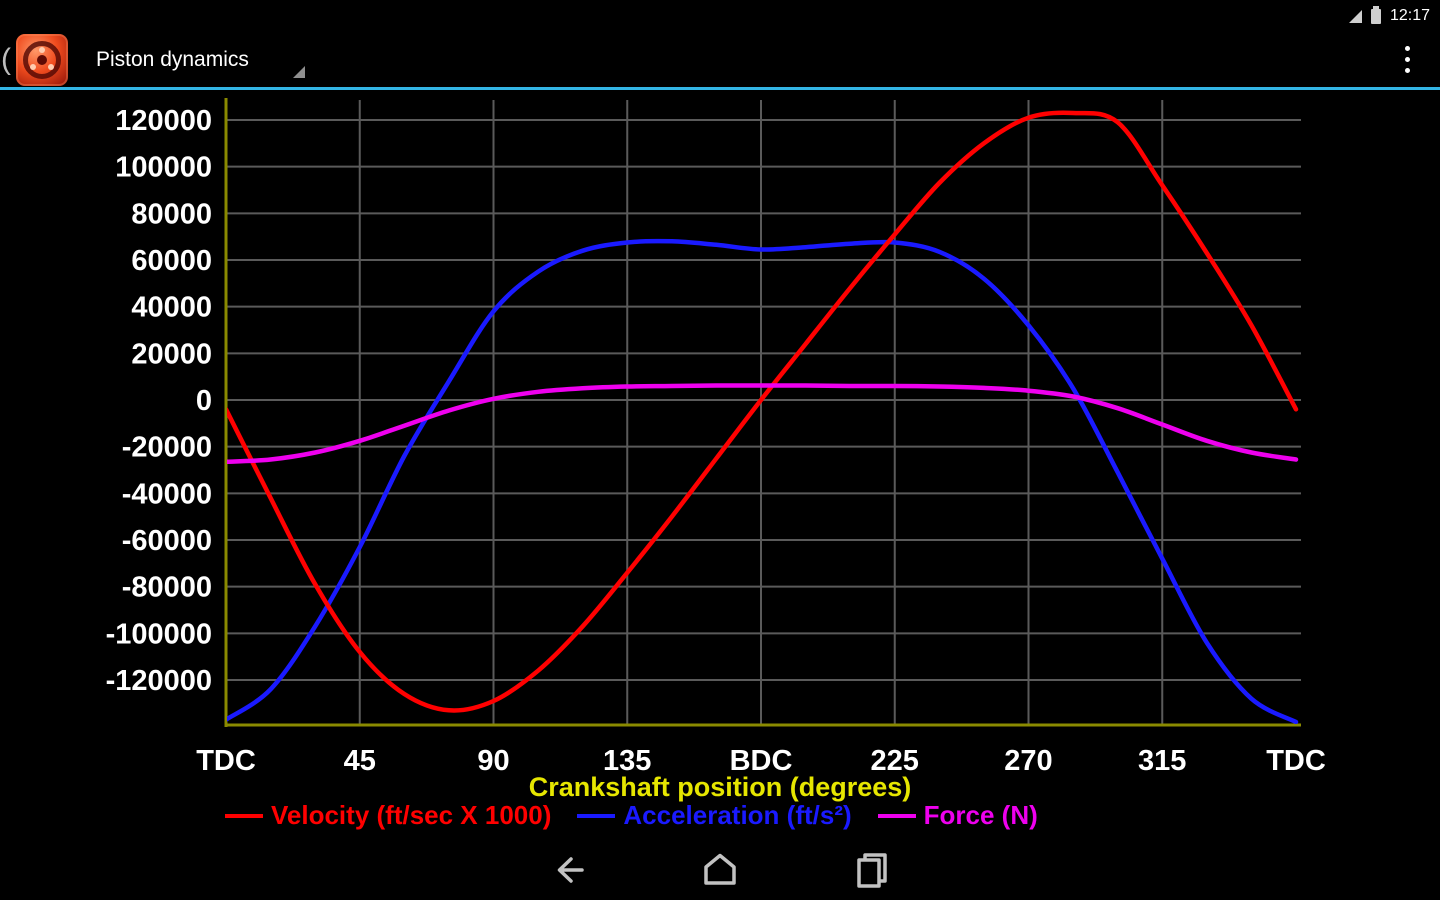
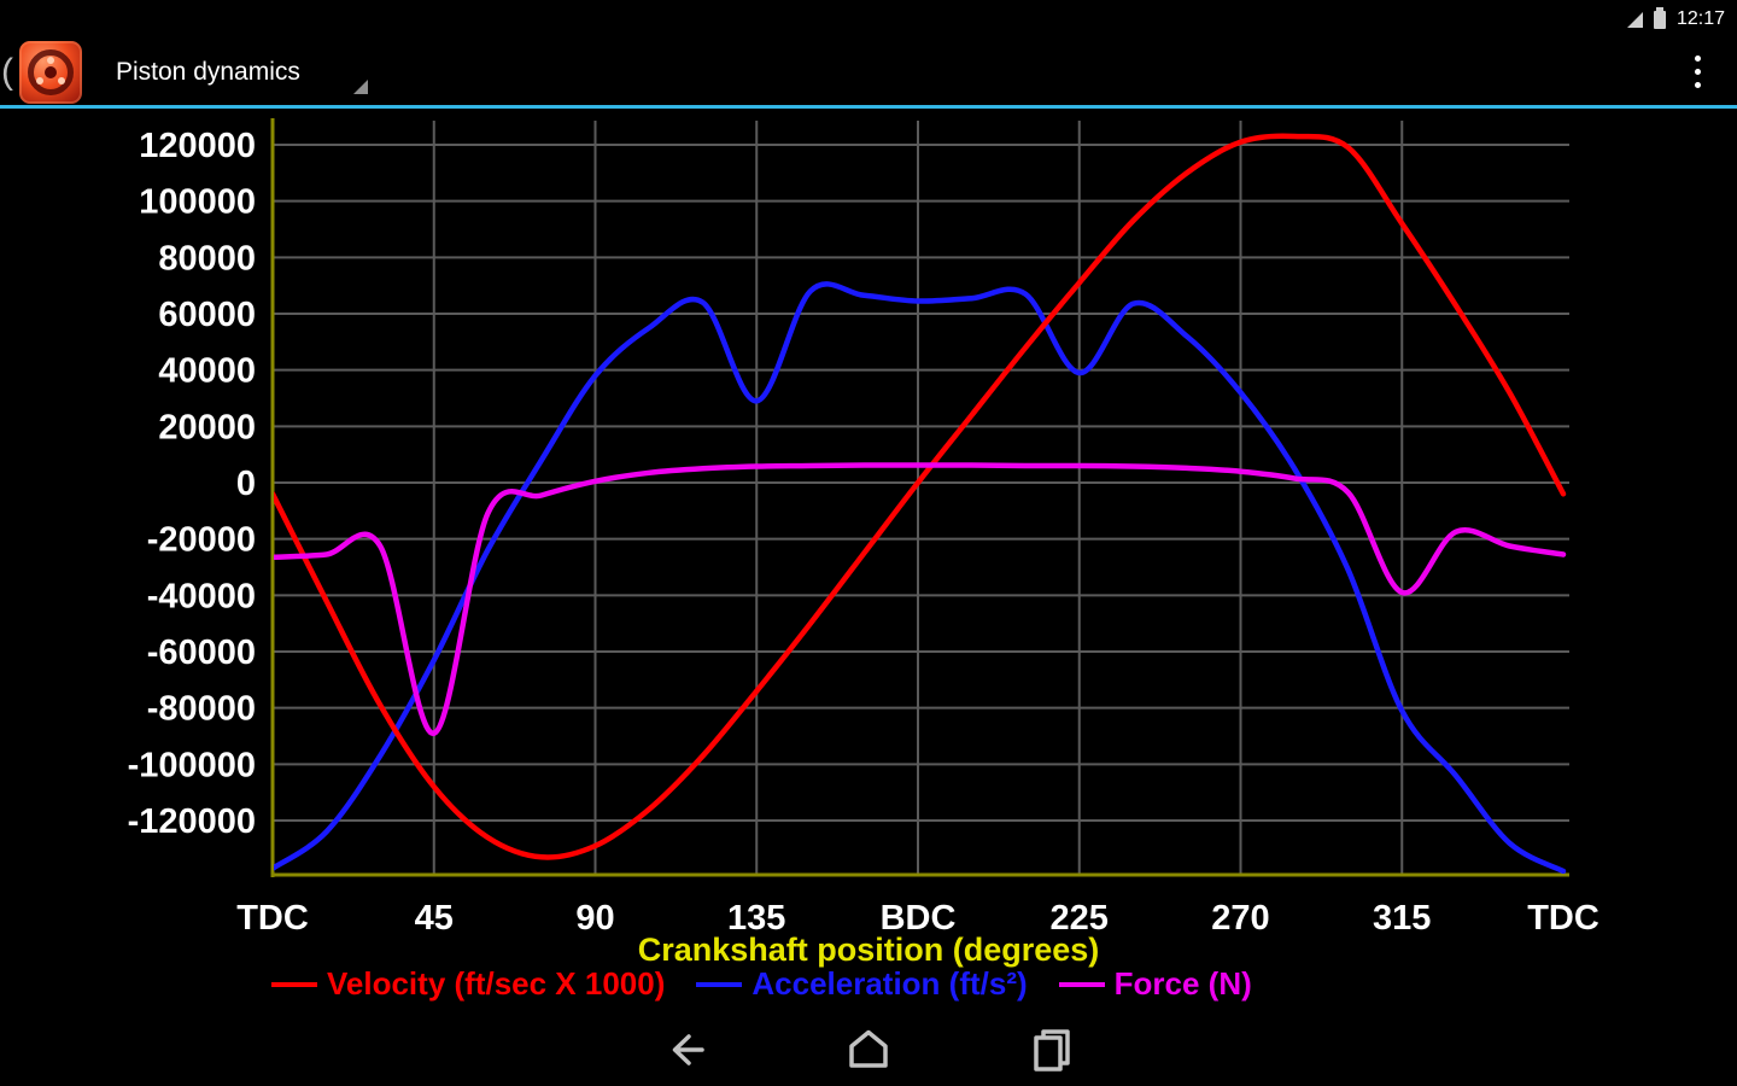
Force (N)/45: -18000 -> -89000
Acceleration (ft/s²)/135: 68000 -> 29000
Acceleration (ft/s²)/225: 68000 -> 39000
Acceleration (ft/s²)/315: -68000 -> -81000
Force (N)/315: -10000 -> -39000
